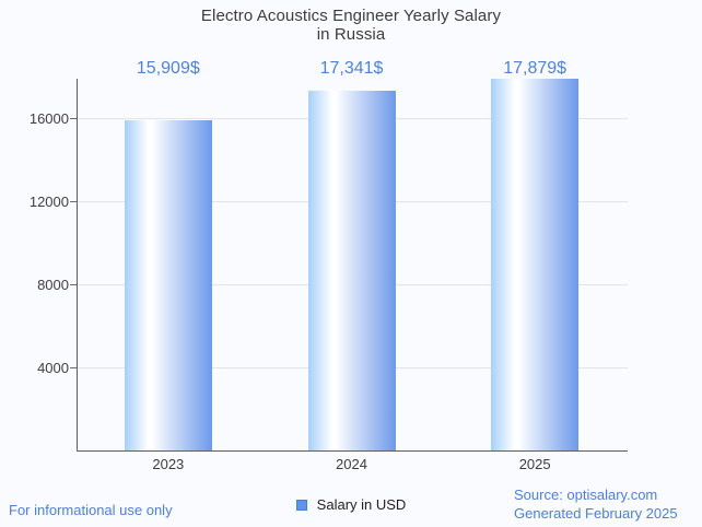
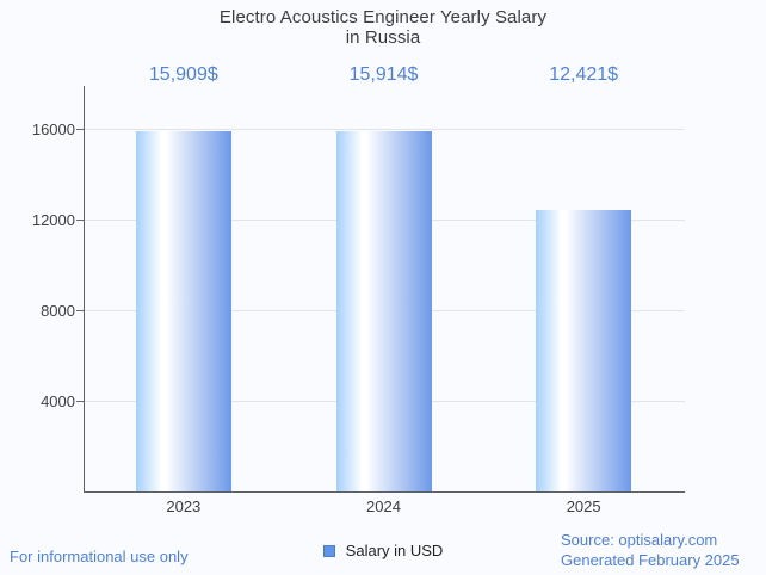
2024: 17,341 -> 15,914
2025: 17,879 -> 12,421
